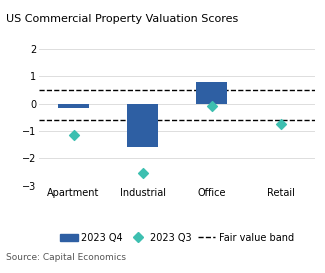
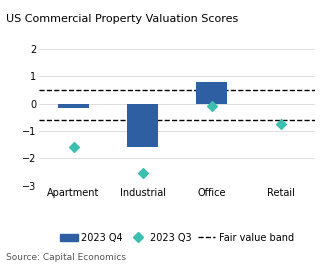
2023 Q3/Apartment: -1.15 -> -1.60
